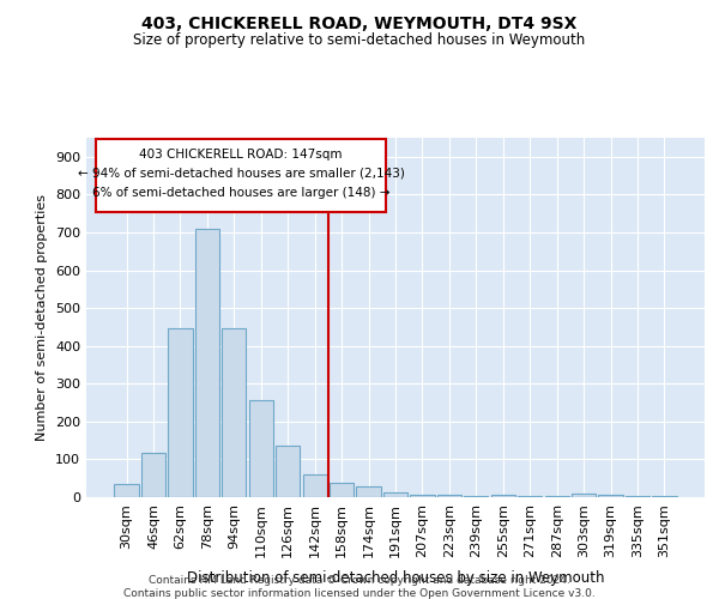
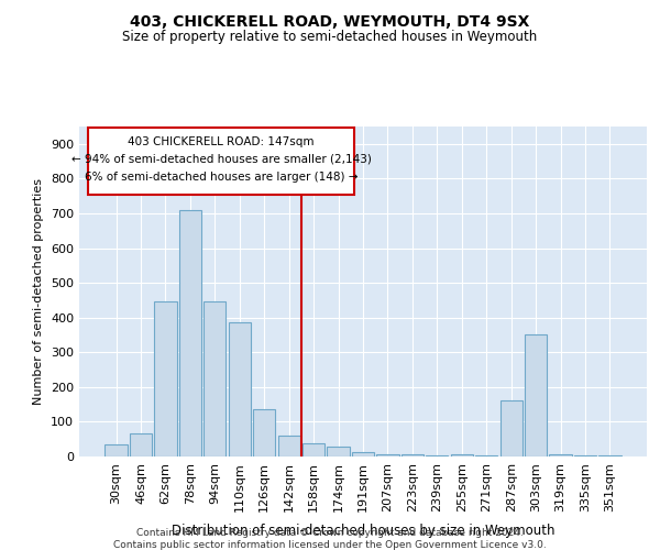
46sqm: 118 -> 65
110sqm: 255 -> 385
287sqm: 2 -> 160
303sqm: 10 -> 350
